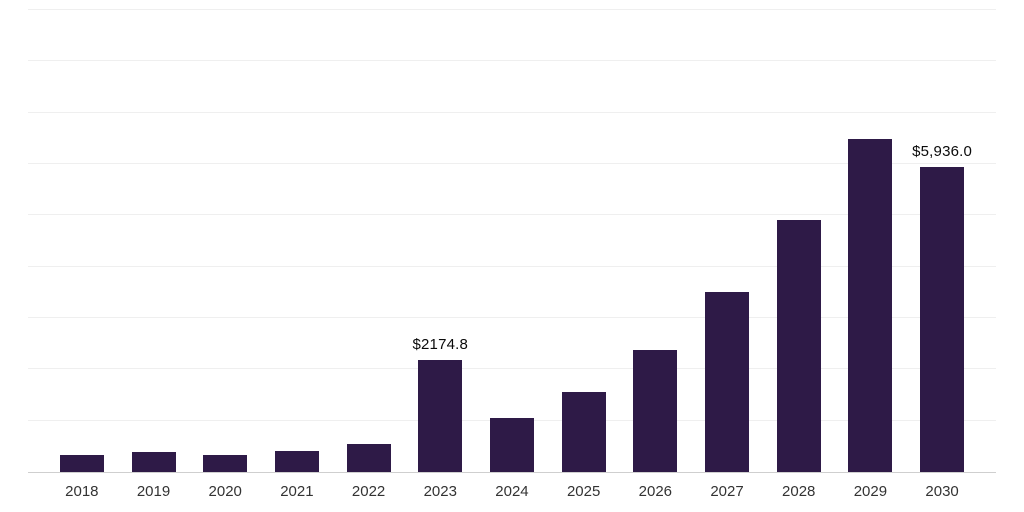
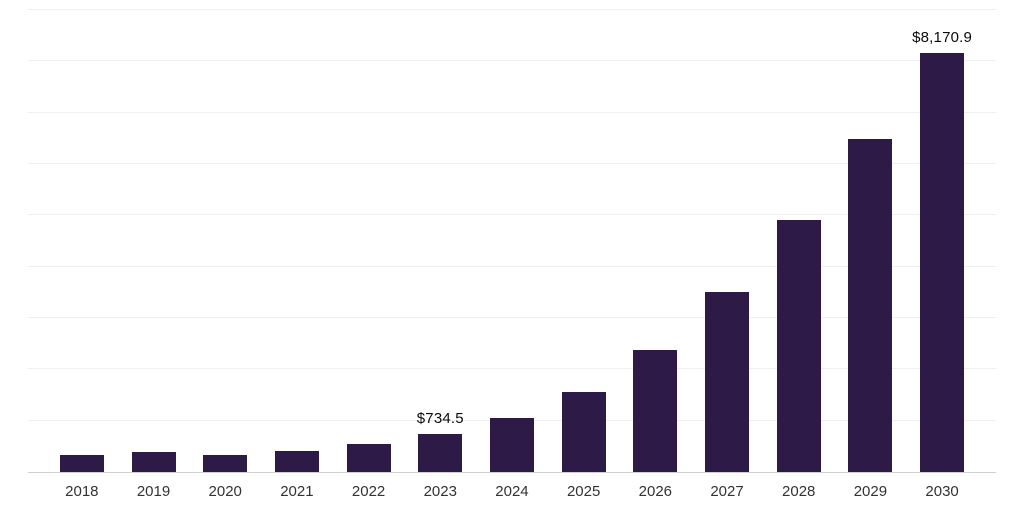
2023: $2174.8 -> $734.5
2030: $5,936.0 -> $8,170.9
